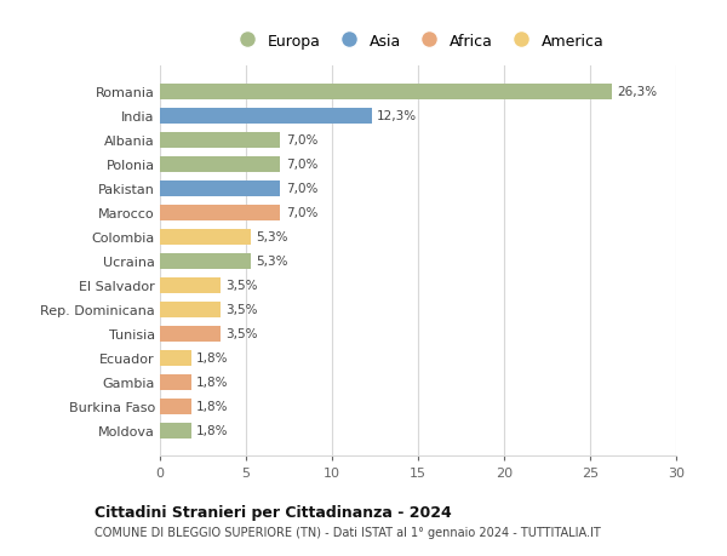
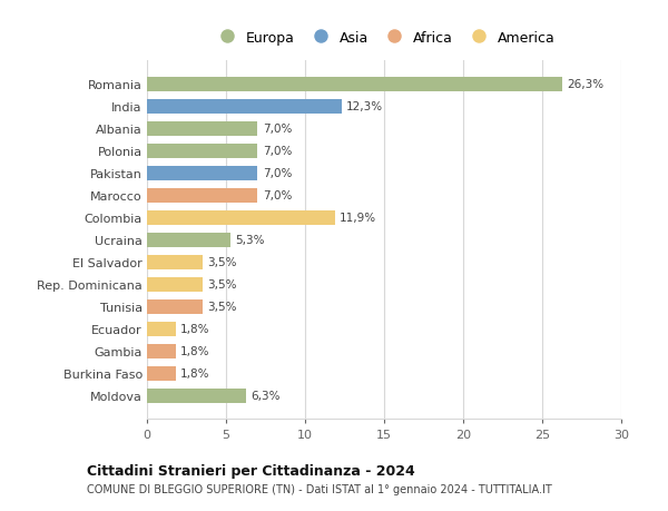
Colombia: 5,3% -> 11,9%
Moldova: 1,8% -> 6,3%
